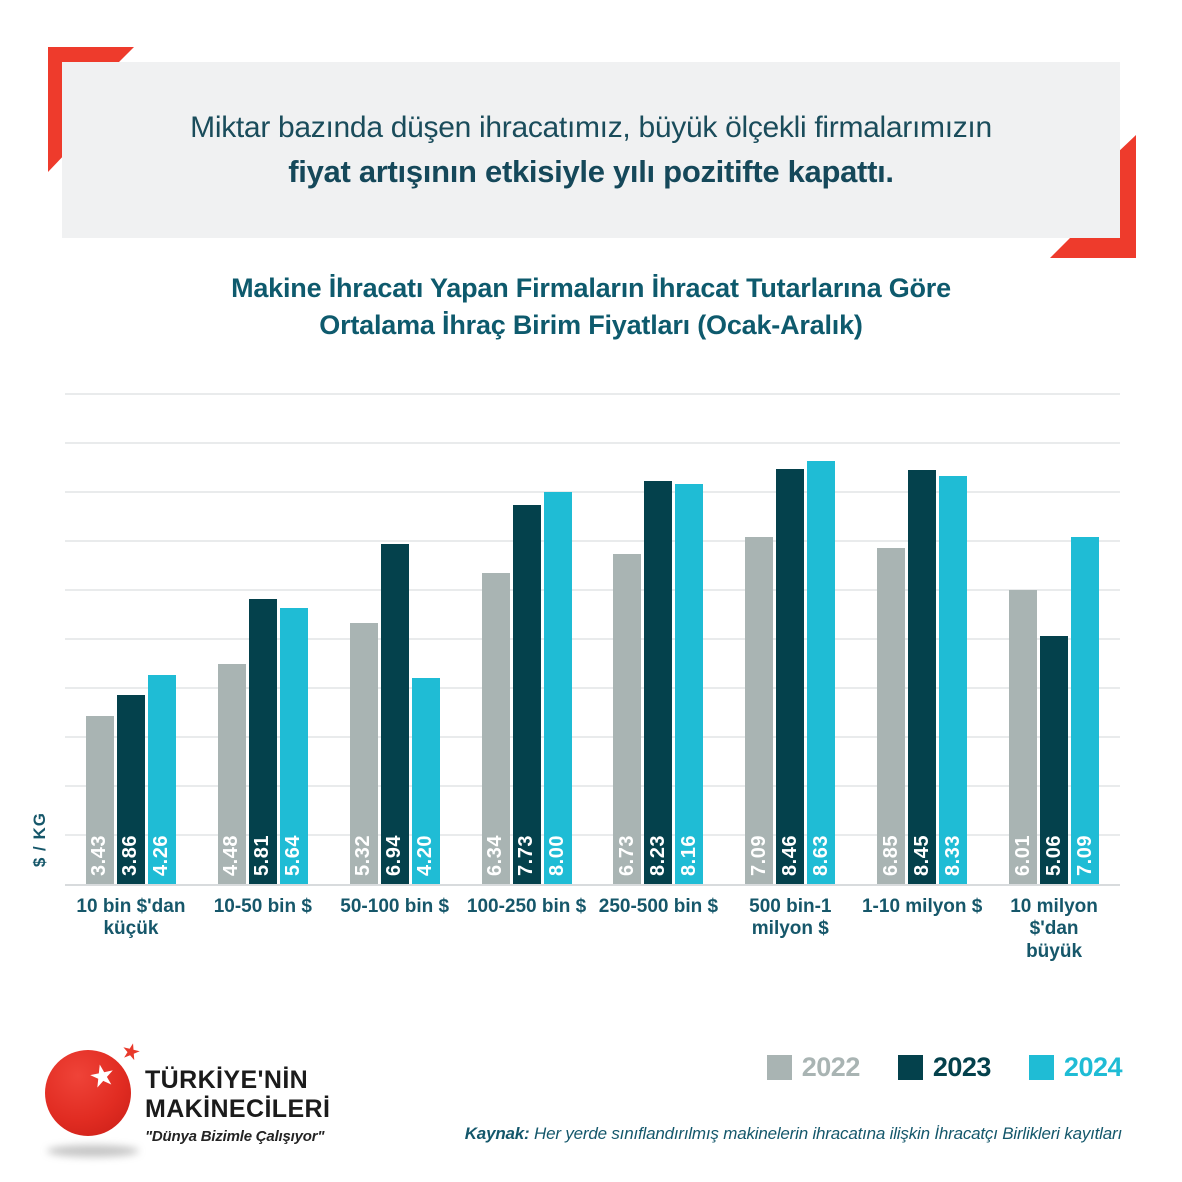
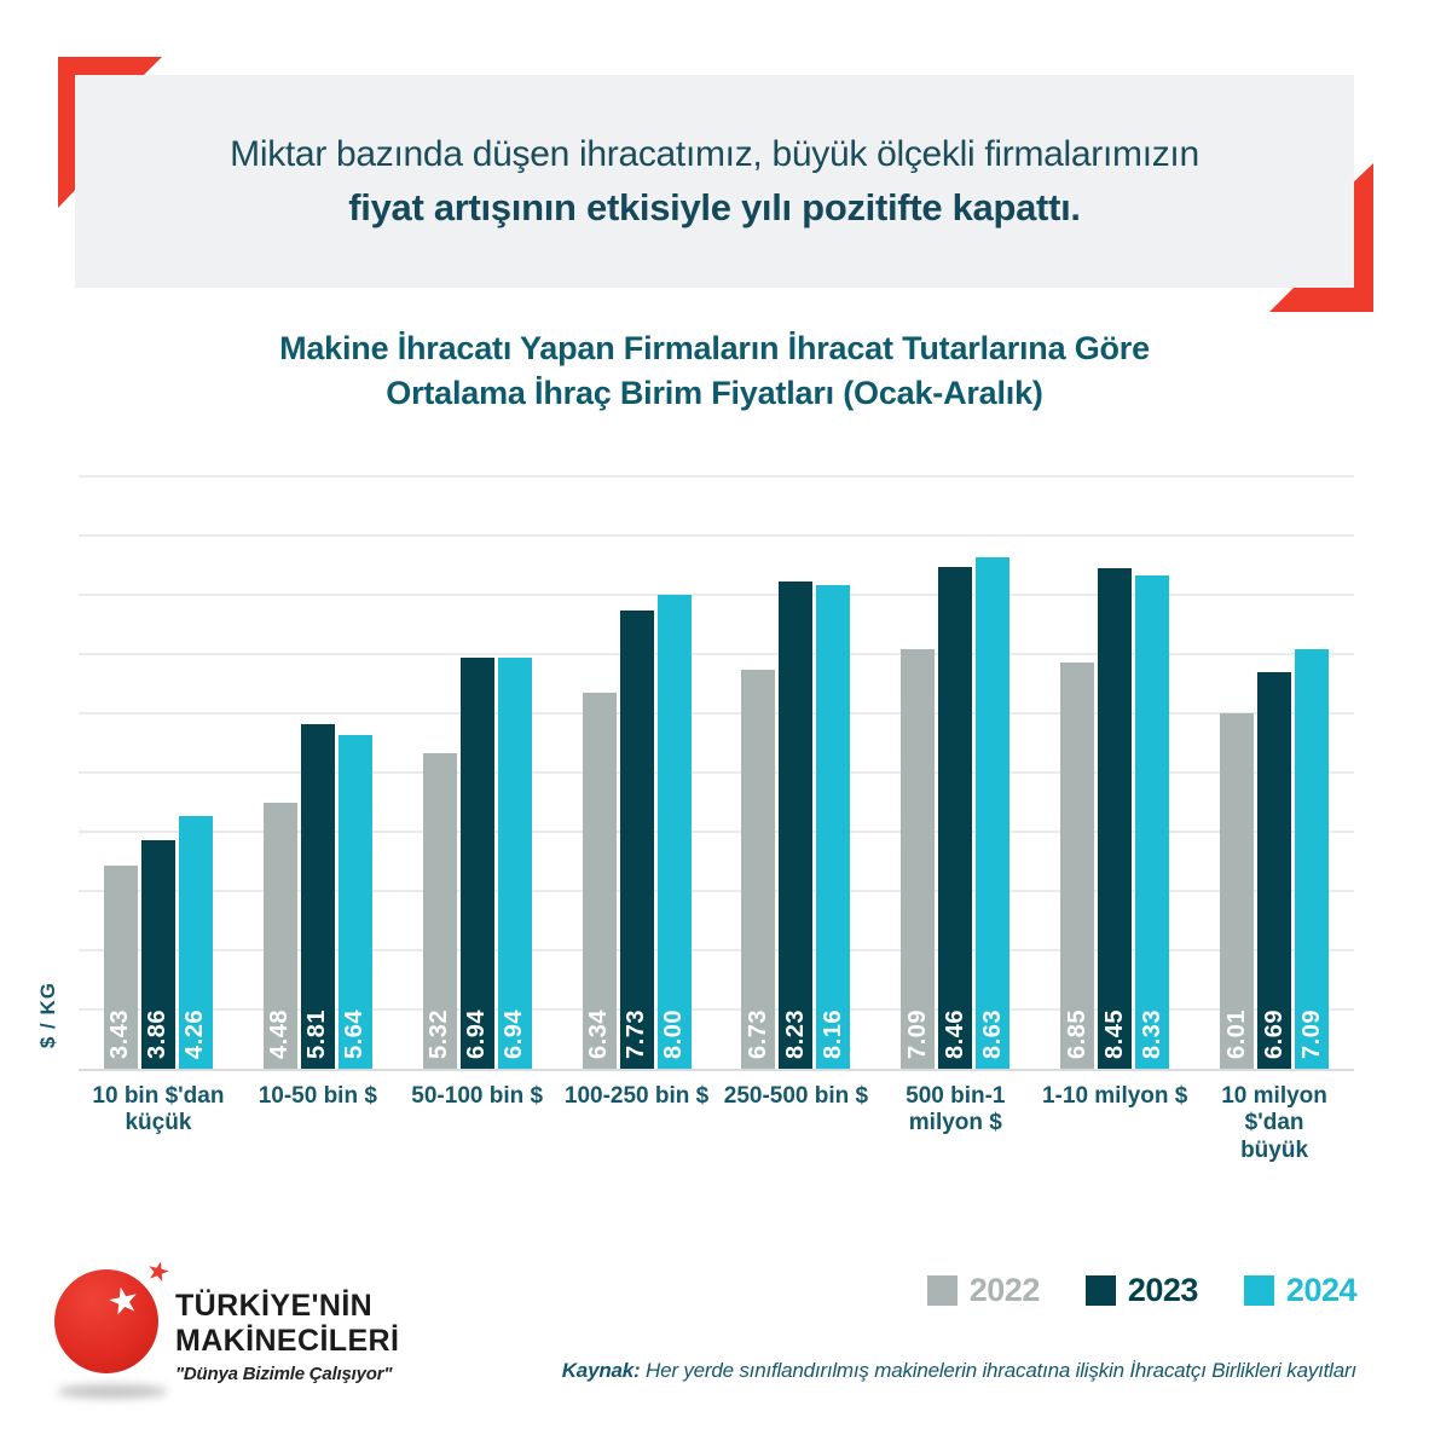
2024/50-100 bin $: 4.20 -> 6.94
2023/10 milyon $'dan büyük: 5.06 -> 6.69
